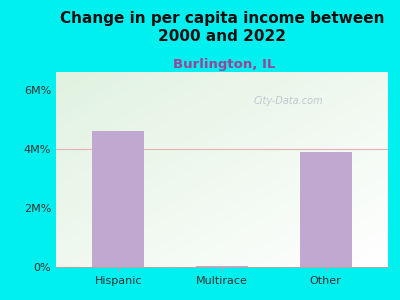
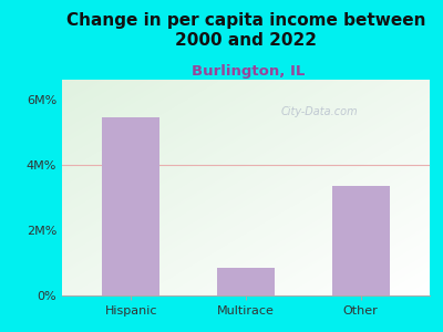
Hispanic: 4.60M% -> 5.45M%
Multirace: 0.03M% -> 0.85M%
Other: 3.90M% -> 3.35M%
